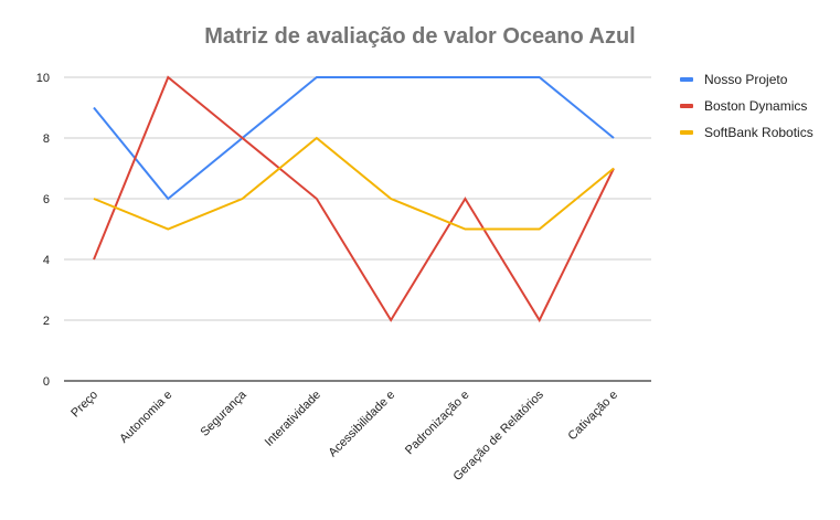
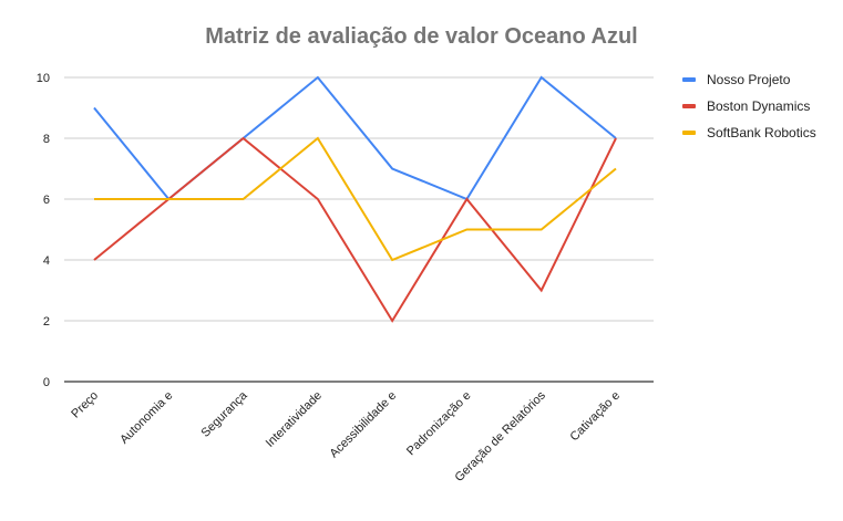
Boston Dynamics/Autonomia e: 10 -> 6
SoftBank Robotics/Autonomia e: 5 -> 6
Nosso Projeto/Acessibilidade e: 10 -> 7
SoftBank Robotics/Acessibilidade e: 6 -> 4
Nosso Projeto/Padronização e: 10 -> 6
Boston Dynamics/Geração de Relatórios: 2 -> 3
Boston Dynamics/Cativação e: 7 -> 8
